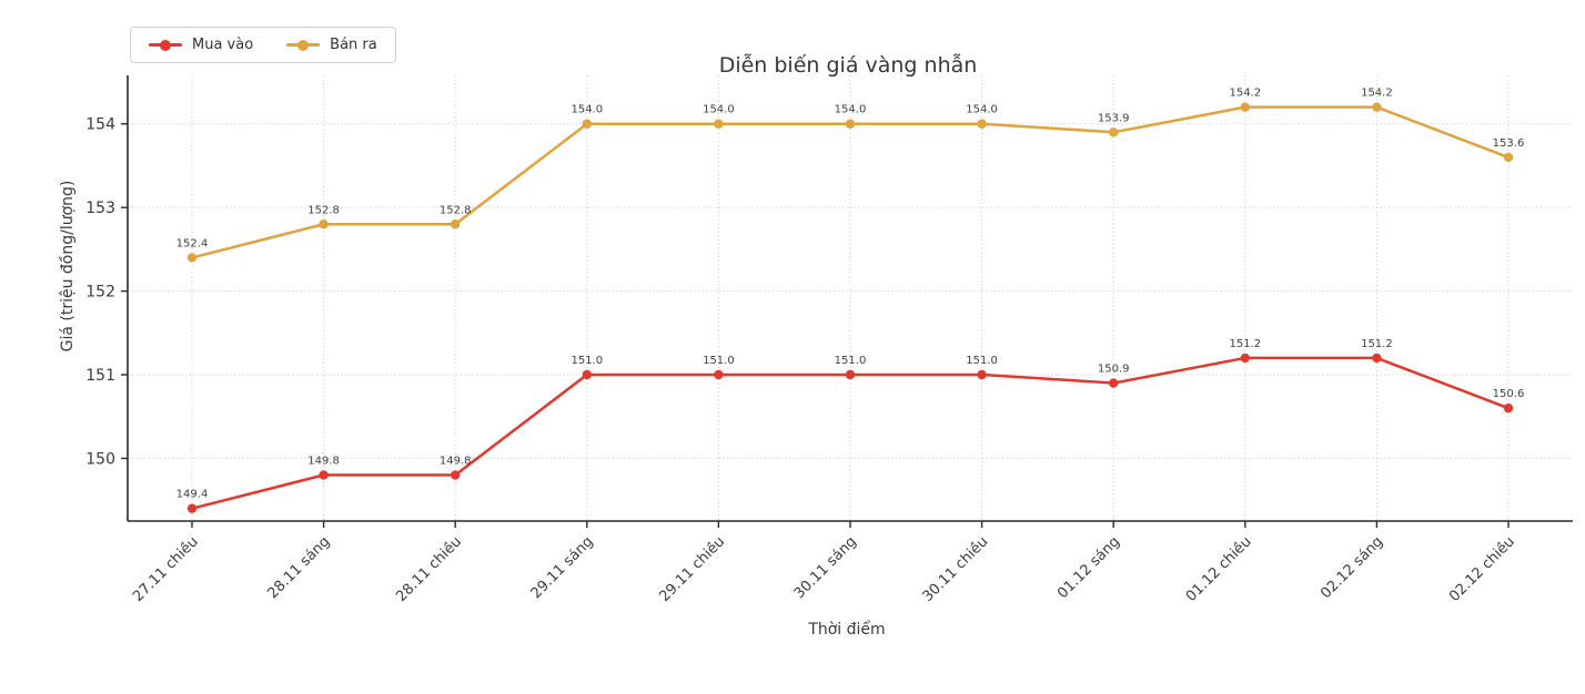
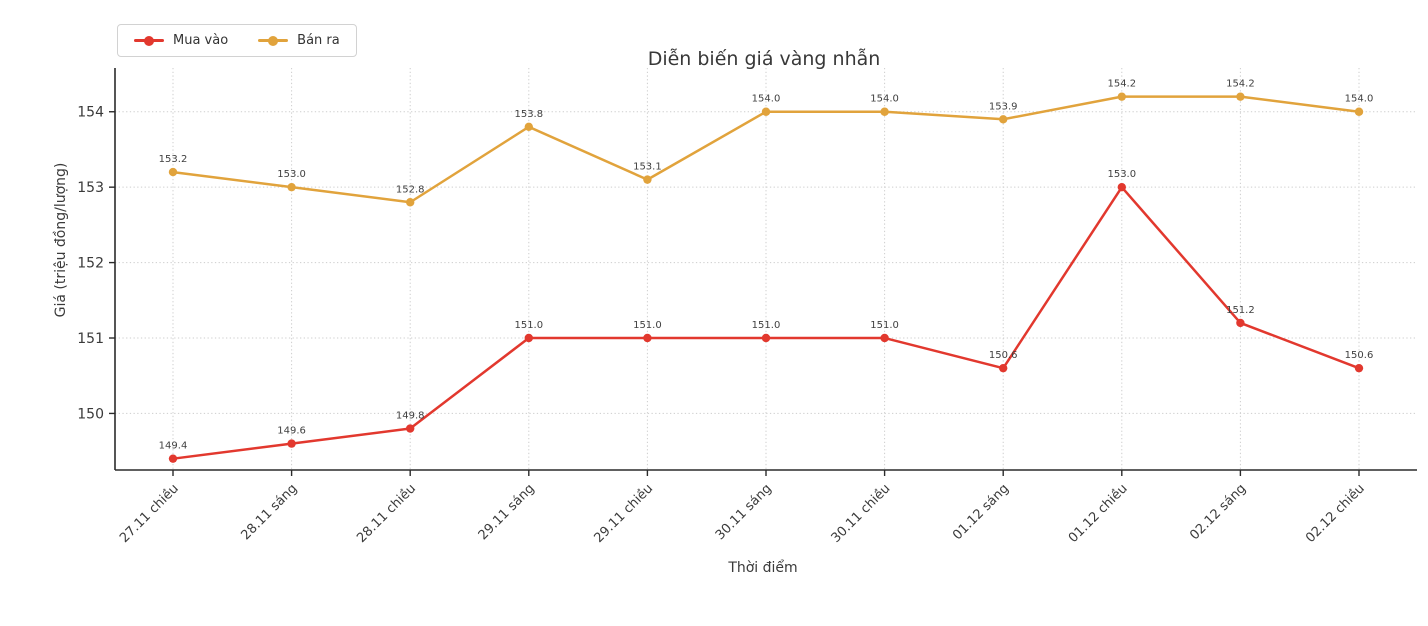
Bán ra/27.11 chiều: 152.4 -> 153.2
Mua vào/28.11 sáng: 149.8 -> 149.6
Bán ra/28.11 sáng: 152.8 -> 153.0
Bán ra/29.11 sáng: 154.0 -> 153.8
Bán ra/29.11 chiều: 154.0 -> 153.1
Mua vào/01.12 sáng: 150.9 -> 150.6
Mua vào/01.12 chiều: 151.2 -> 153.0
Bán ra/02.12 chiều: 153.6 -> 154.0
